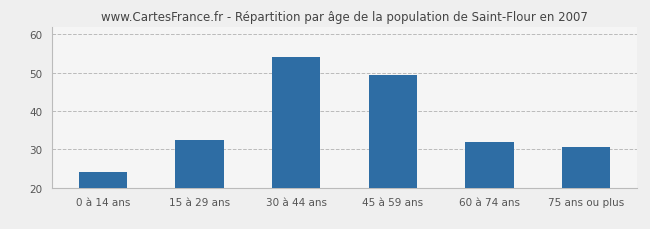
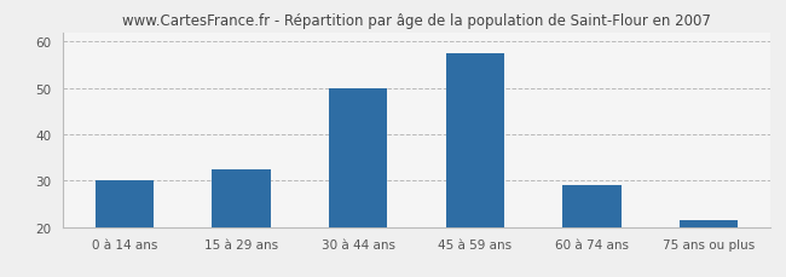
0 à 14 ans: 24.0 -> 30.0
30 à 44 ans: 54.0 -> 50.0
45 à 59 ans: 49.5 -> 57.5
60 à 74 ans: 32.0 -> 29.0
75 ans ou plus: 30.5 -> 21.5
